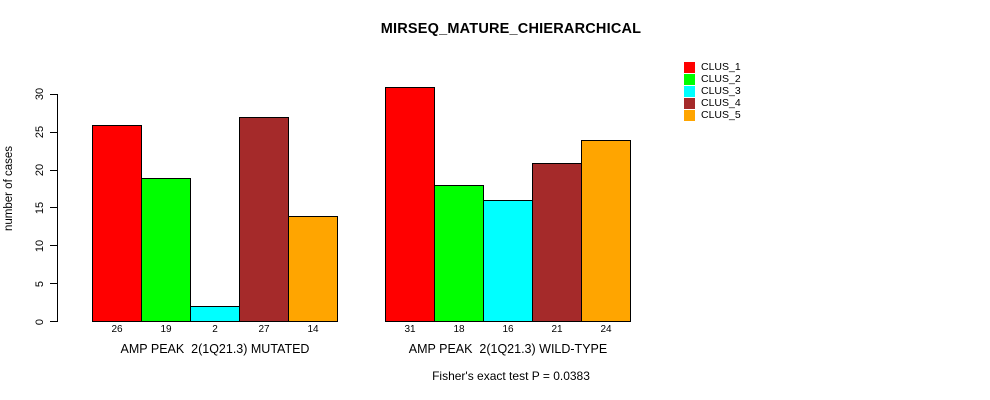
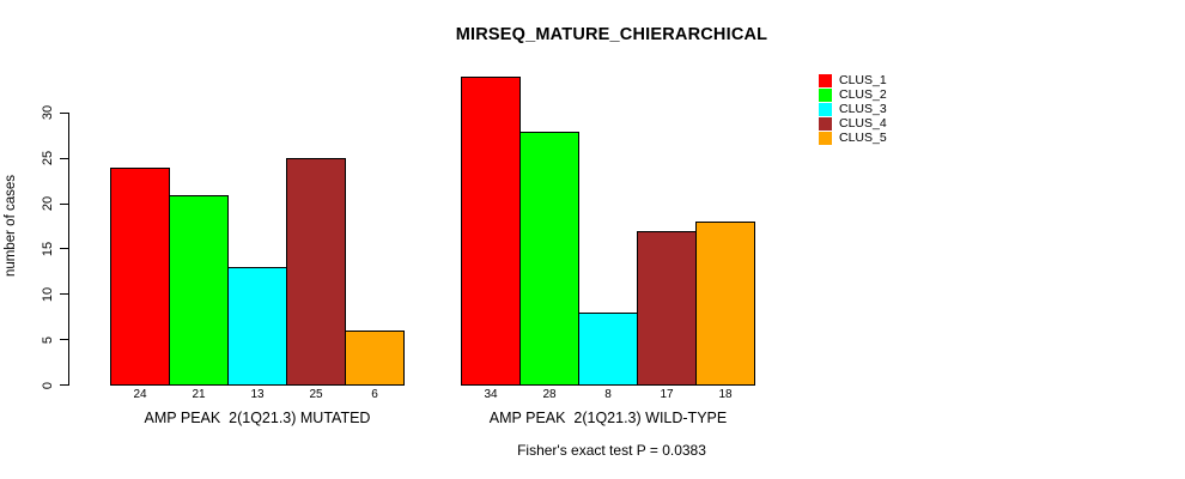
CLUS_1/AMP PEAK 2(1Q21.3) MUTATED: 26 -> 24
CLUS_2/AMP PEAK 2(1Q21.3) MUTATED: 19 -> 21
CLUS_3/AMP PEAK 2(1Q21.3) MUTATED: 2 -> 13
CLUS_4/AMP PEAK 2(1Q21.3) MUTATED: 27 -> 25
CLUS_5/AMP PEAK 2(1Q21.3) MUTATED: 14 -> 6
CLUS_1/AMP PEAK 2(1Q21.3) WILD-TYPE: 31 -> 34
CLUS_2/AMP PEAK 2(1Q21.3) WILD-TYPE: 18 -> 28
CLUS_3/AMP PEAK 2(1Q21.3) WILD-TYPE: 16 -> 8
CLUS_4/AMP PEAK 2(1Q21.3) WILD-TYPE: 21 -> 17
CLUS_5/AMP PEAK 2(1Q21.3) WILD-TYPE: 24 -> 18
